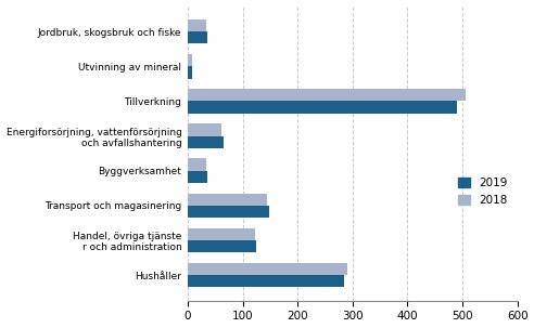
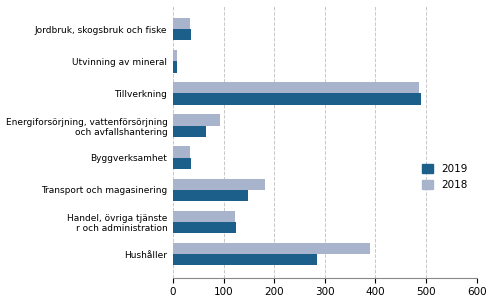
2018/Tillverkning: 505 -> 486
2018/Energiforsörjning, vattenförsörjning och avfallshantering: 62 -> 92
2018/Transport och magasinering: 145 -> 182
2018/Hushåller: 290 -> 390
